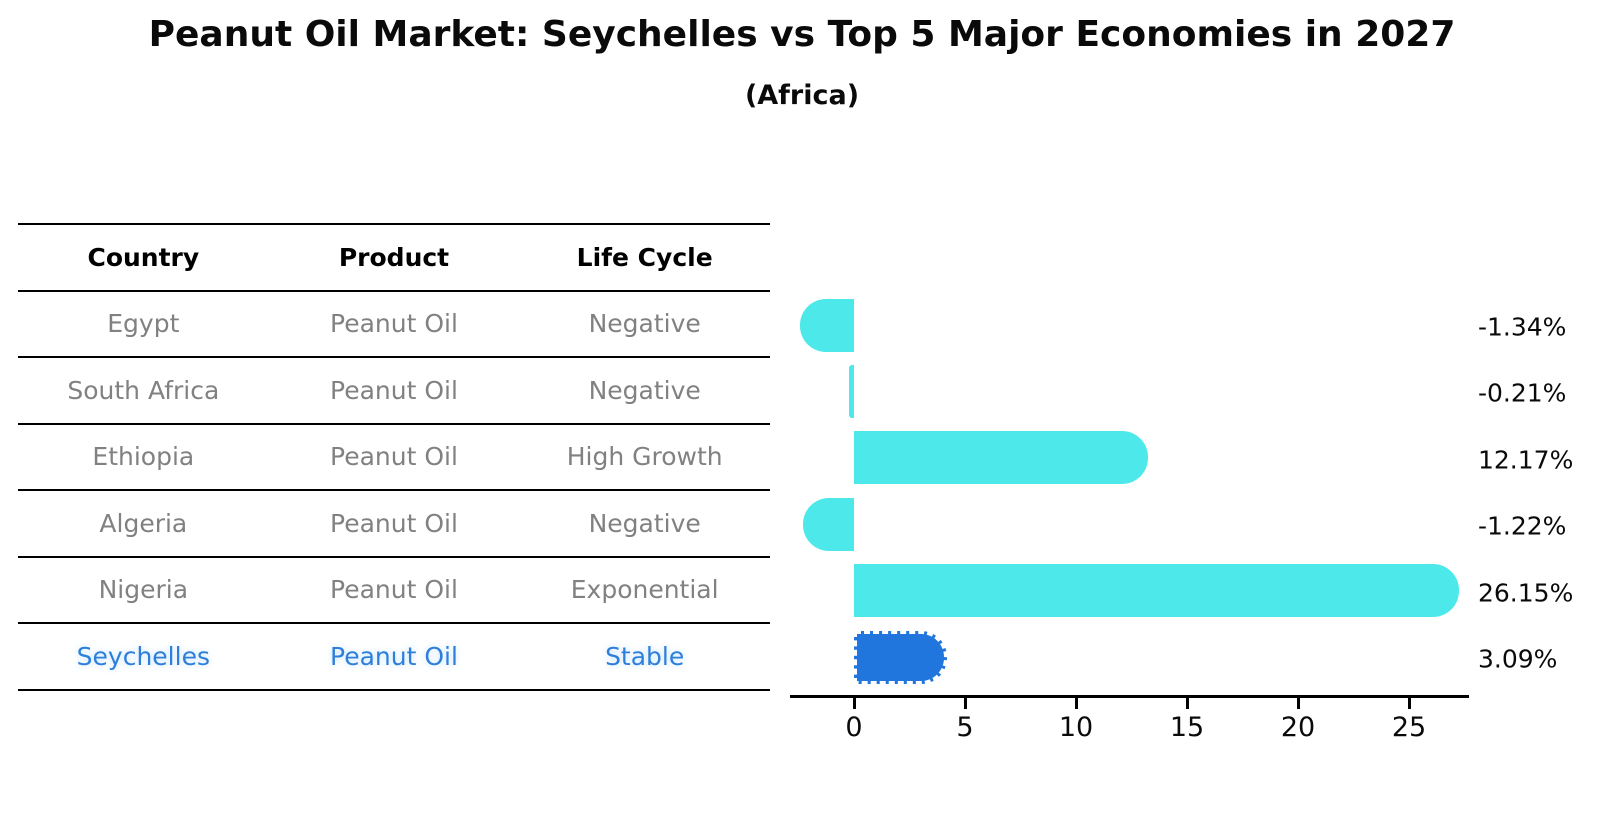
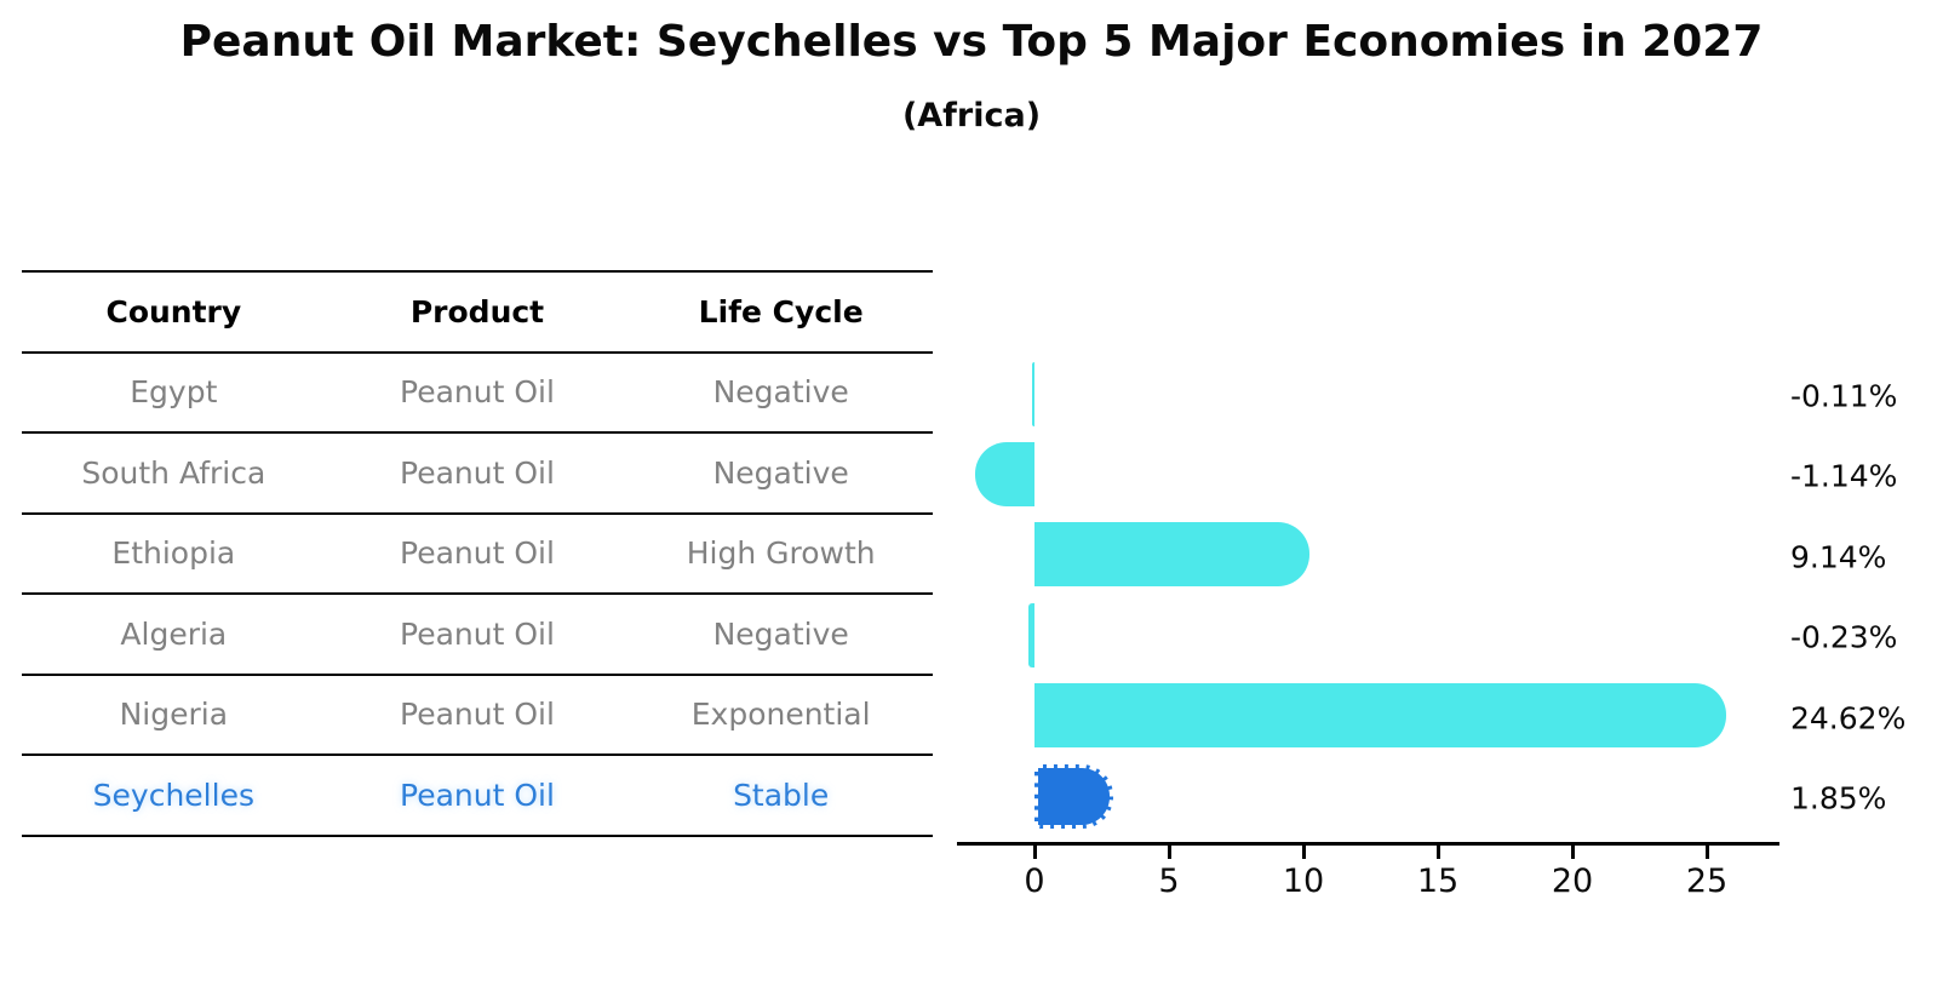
Egypt: -1.34% -> -0.11%
South Africa: -0.21% -> -1.14%
Ethiopia: 12.17% -> 9.14%
Algeria: -1.22% -> -0.23%
Nigeria: 26.15% -> 24.62%
Seychelles: 3.09% -> 1.85%
